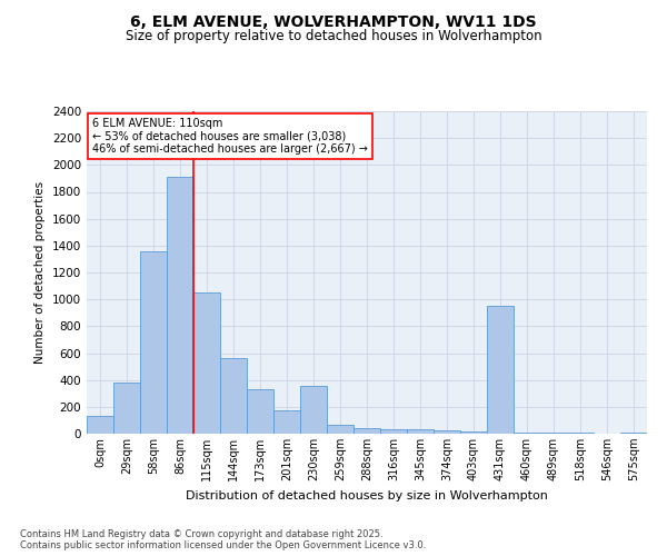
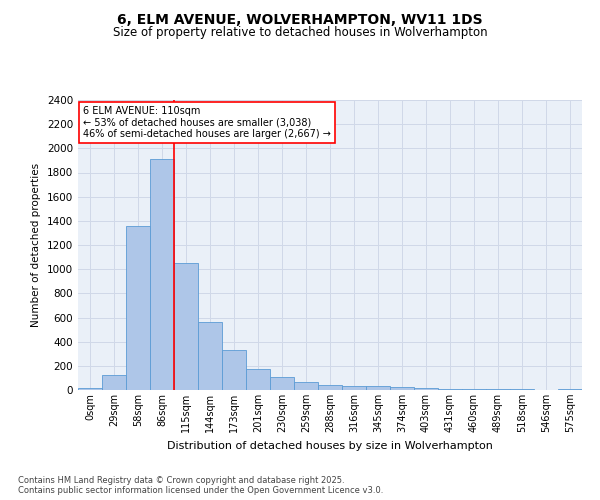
0sqm: 130 -> 20
29sqm: 380 -> 120
230sqm: 360 -> 110
431sqm: 950 -> 0
